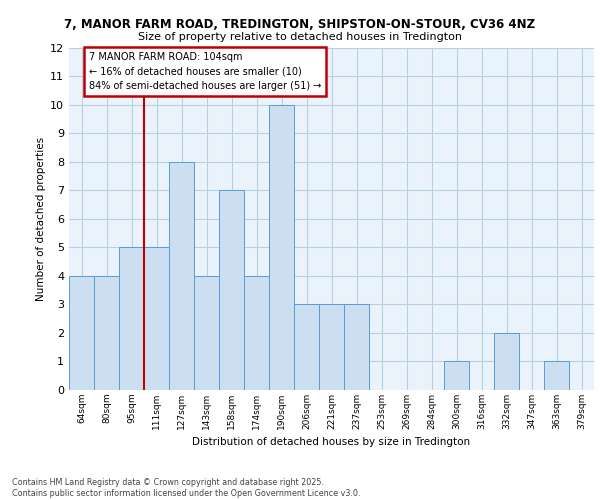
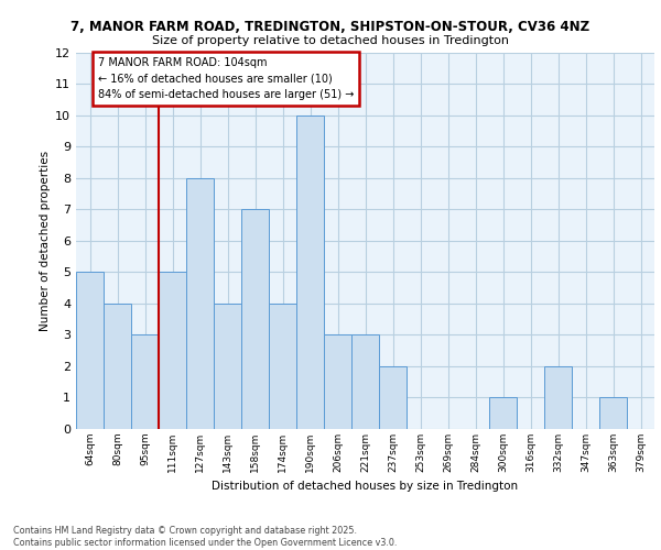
64sqm: 4 -> 5
95sqm: 5 -> 3
237sqm: 3 -> 2
